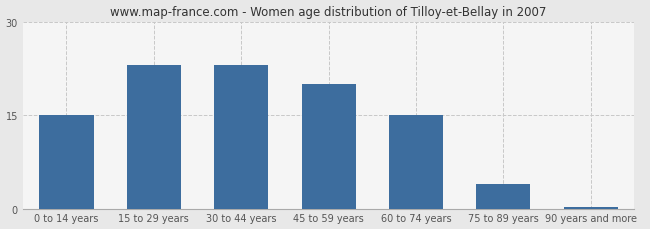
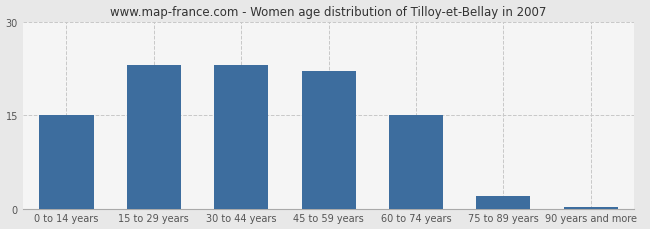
45 to 59 years: 20.0 -> 22.0
75 to 89 years: 4.0 -> 2.0
